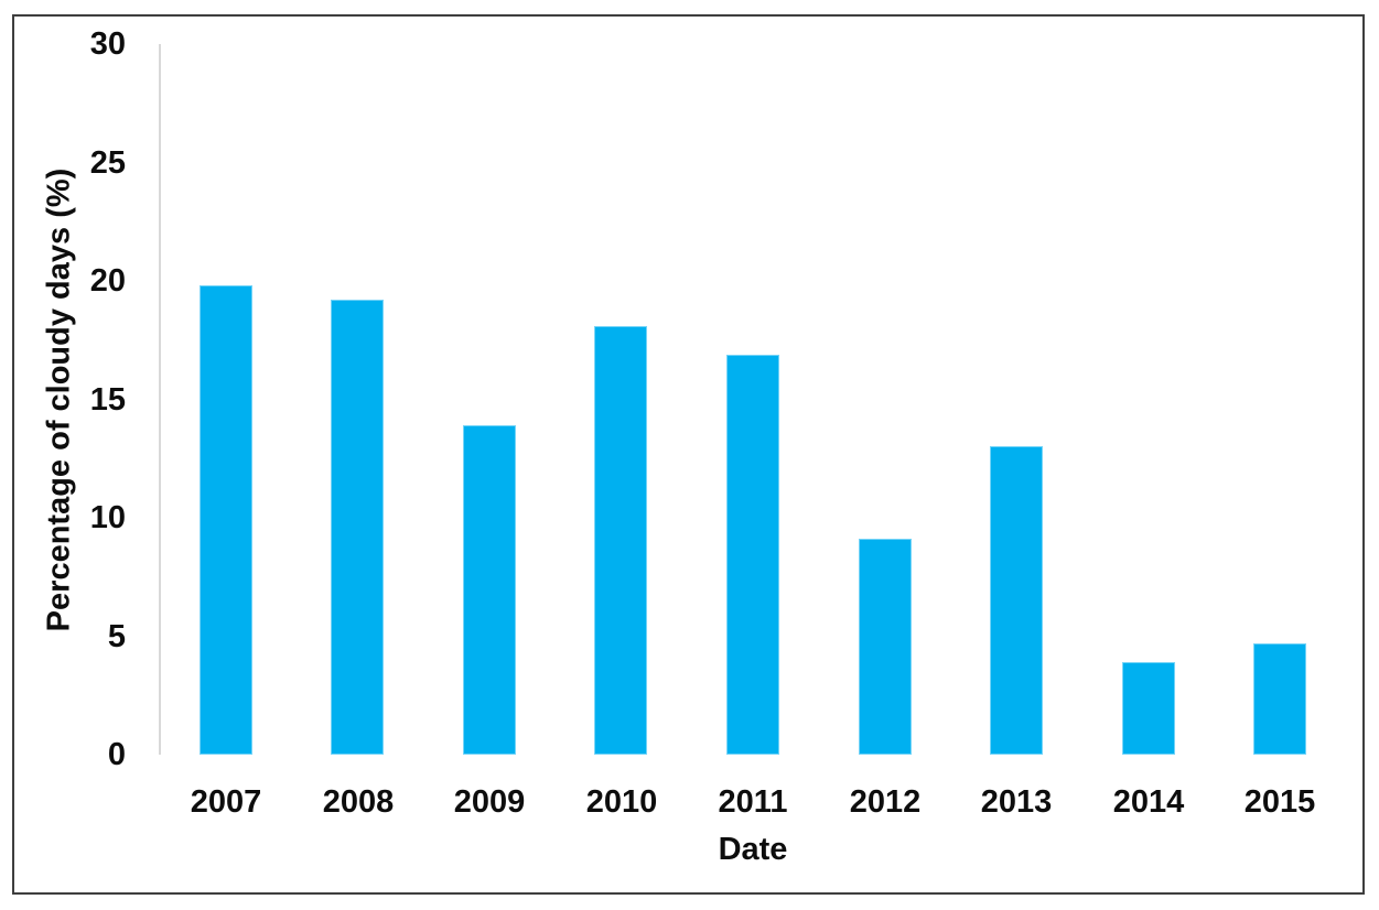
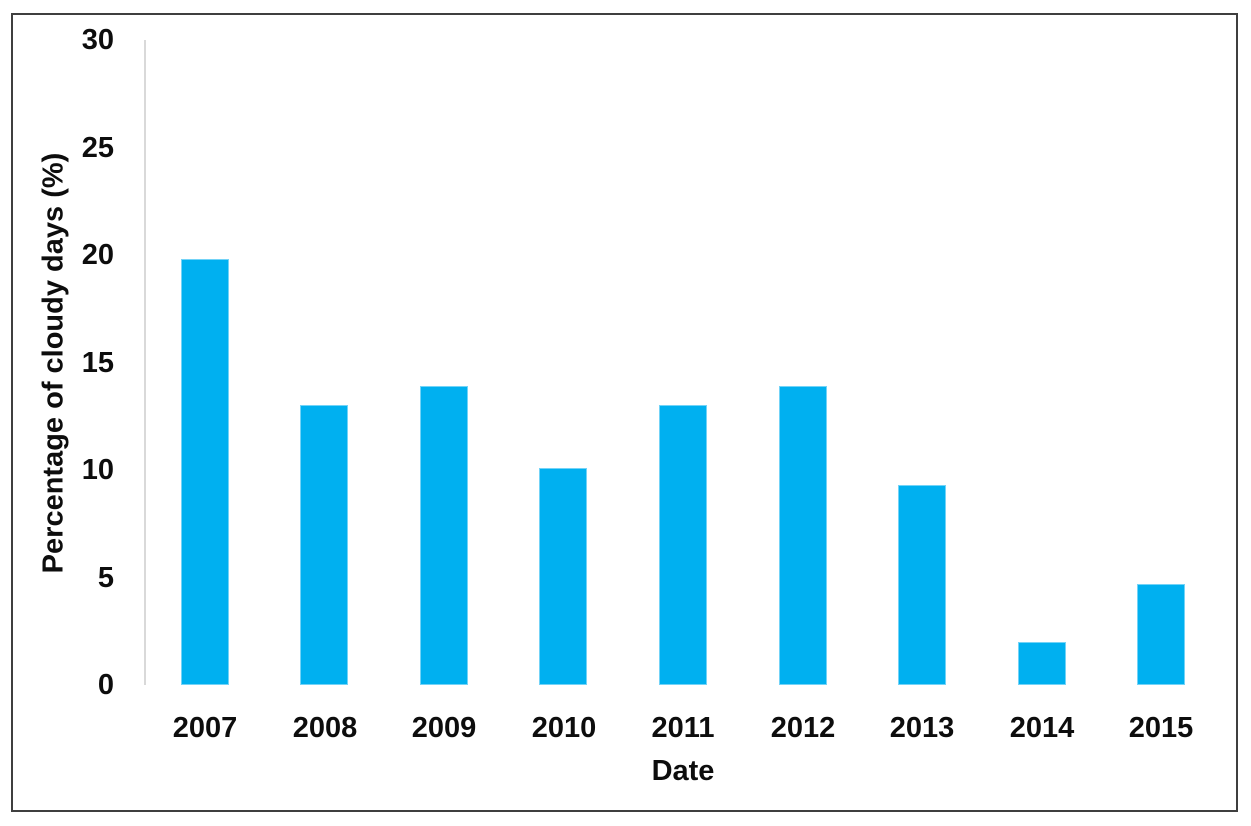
2008: 19.2 -> 13.0
2010: 18.1 -> 10.1
2011: 16.9 -> 13.0
2012: 9.1 -> 13.9
2013: 13.0 -> 9.3
2014: 3.9 -> 2.0
